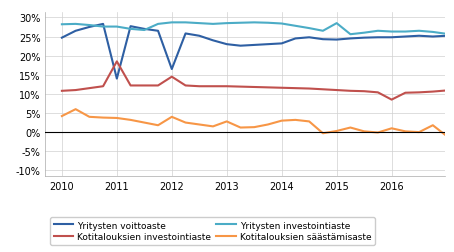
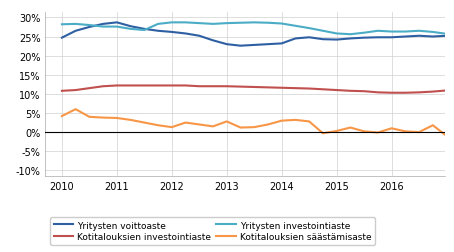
Yritysten voittoaste/2011: 14.0% -> 28.7%
Kotitalouksien investointiaste/2011: 18.5% -> 12.2%
Yritysten voittoaste/2012: 16.5% -> 26.2%
Kotitalouksien investointiaste/2012: 14.5% -> 12.2%
Kotitalouksien säästämisaste/2012: 4.0% -> 1.3%
Yritysten investointiaste/2015: 28.5% -> 25.8%
Kotitalouksien investointiaste/2016: 8.5% -> 10.3%
